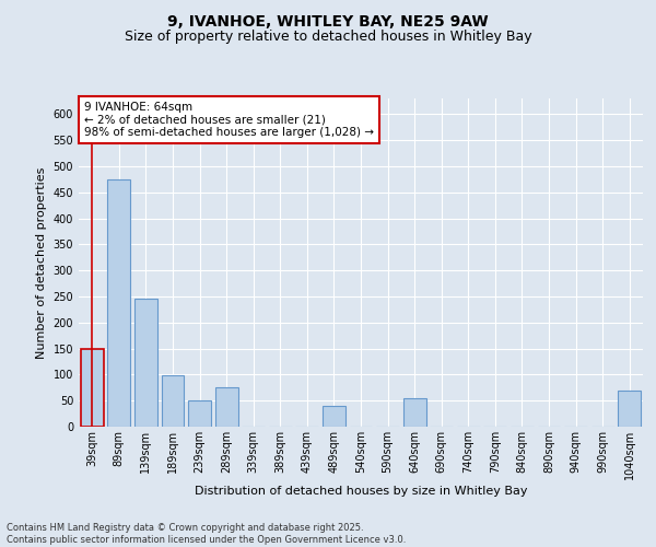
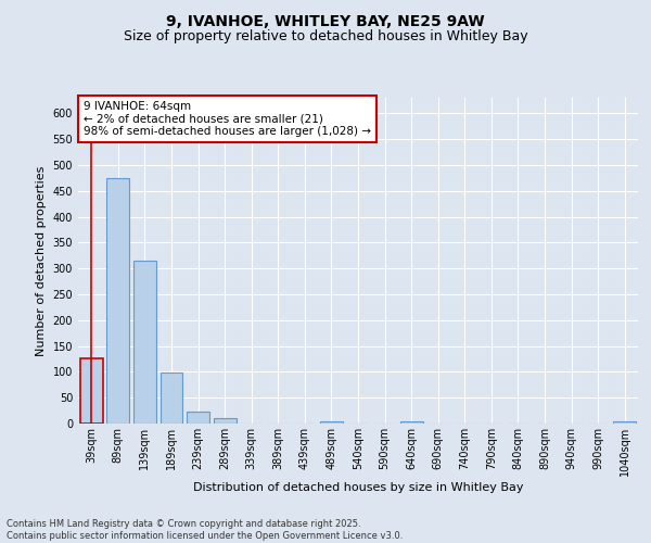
39sqm: 150 -> 125
139sqm: 245 -> 315
239sqm: 50 -> 23
289sqm: 75 -> 10
489sqm: 40 -> 5
640sqm: 55 -> 5
1040sqm: 70 -> 5
